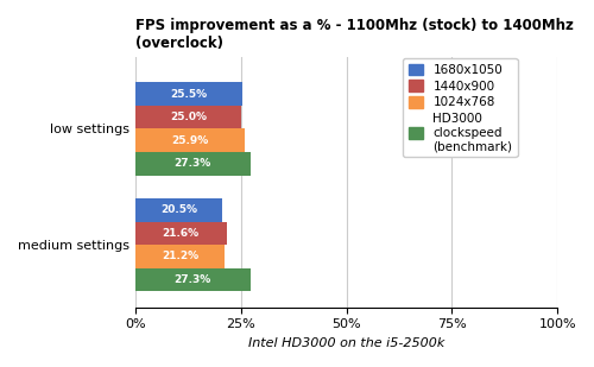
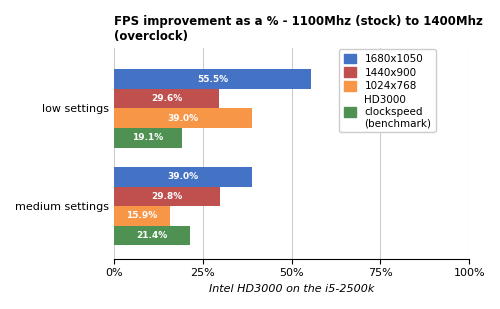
1680x1050/low settings: 25.5% -> 55.5%
1440x900/low settings: 25.0% -> 29.6%
1024x768/low settings: 25.9% -> 39.0%
HD3000 clockspeed (benchmark)/low settings: 27.3% -> 19.1%
1680x1050/medium settings: 20.5% -> 39.0%
1440x900/medium settings: 21.6% -> 29.8%
1024x768/medium settings: 21.2% -> 15.9%
HD3000 clockspeed (benchmark)/medium settings: 27.3% -> 21.4%
